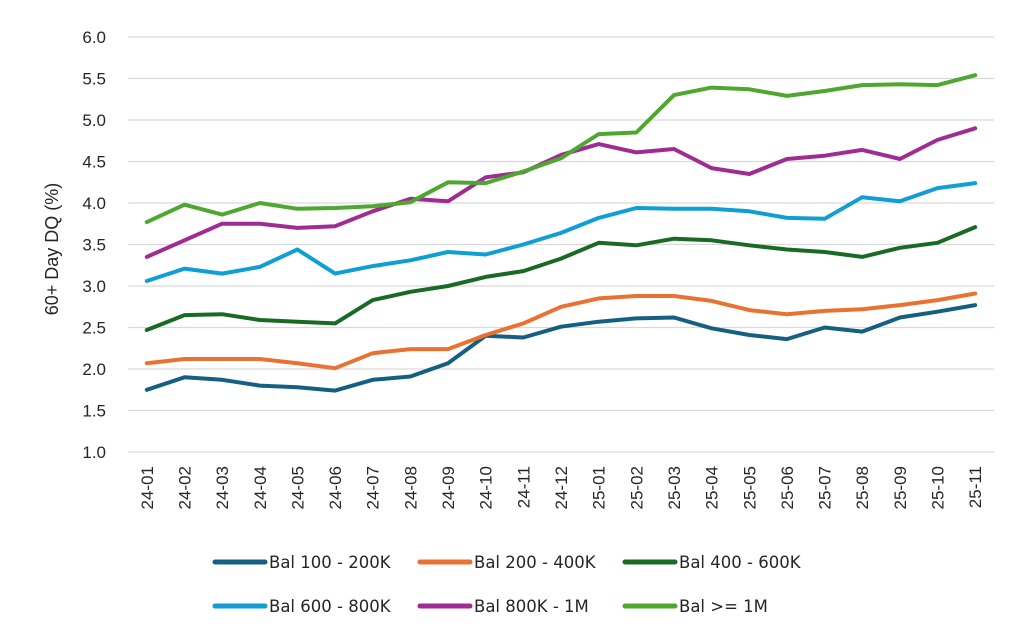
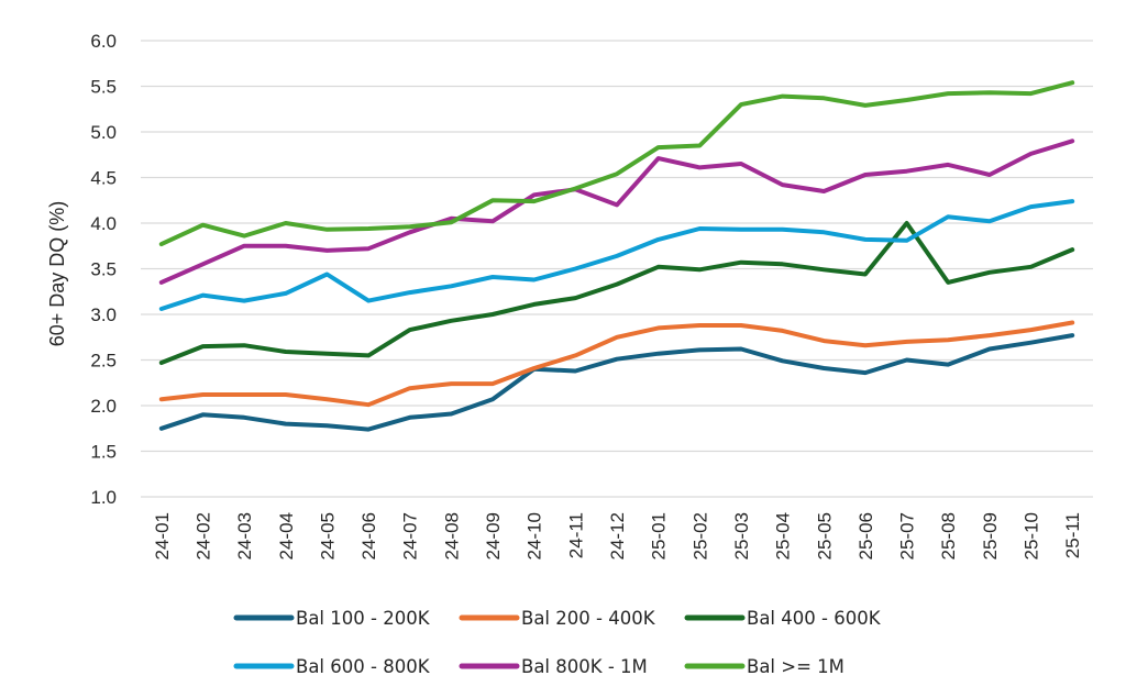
Bal 800K - 1M/24-12: 4.6 -> 4.2
Bal 400 - 600K/25-07: 3.4 -> 4.0
